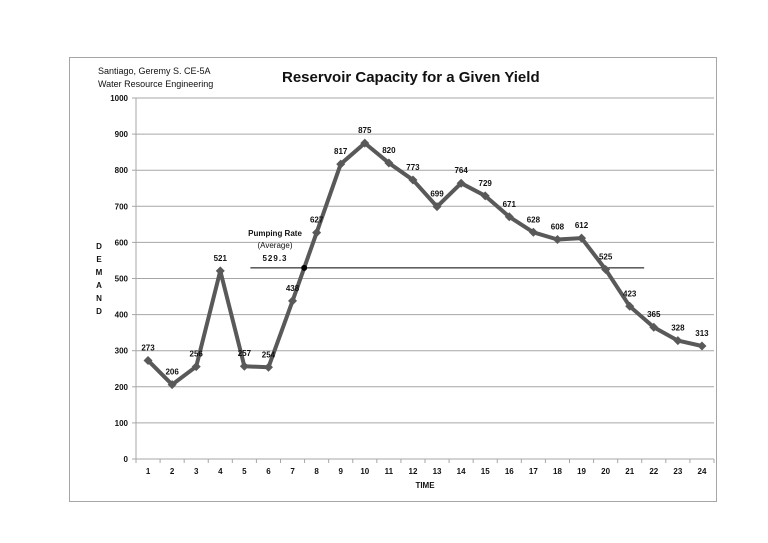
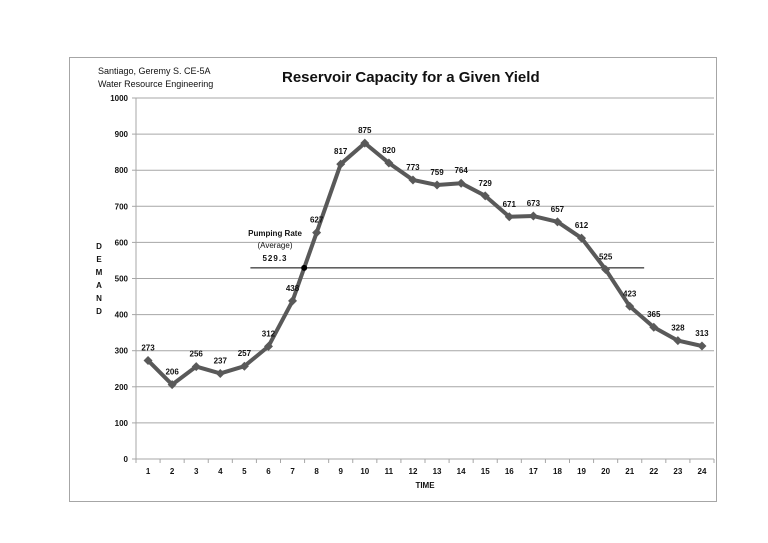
4: 521 -> 237
6: 254 -> 312
13: 699 -> 759
17: 628 -> 673
18: 608 -> 657
